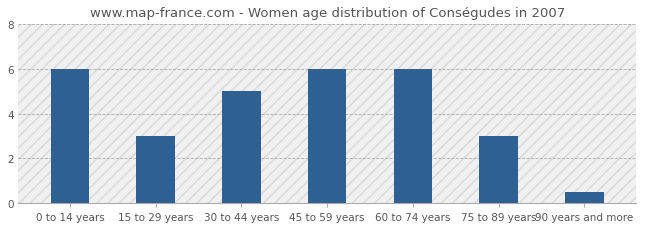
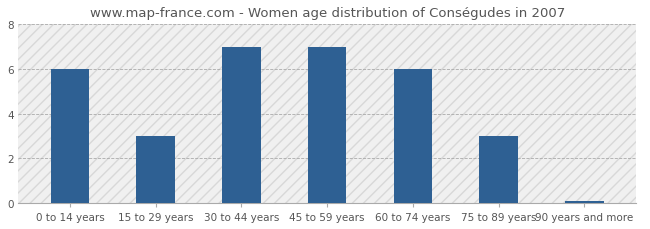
30 to 44 years: 5.00 -> 7.00
45 to 59 years: 6.00 -> 7.00
90 years and more: 0.50 -> 0.07
